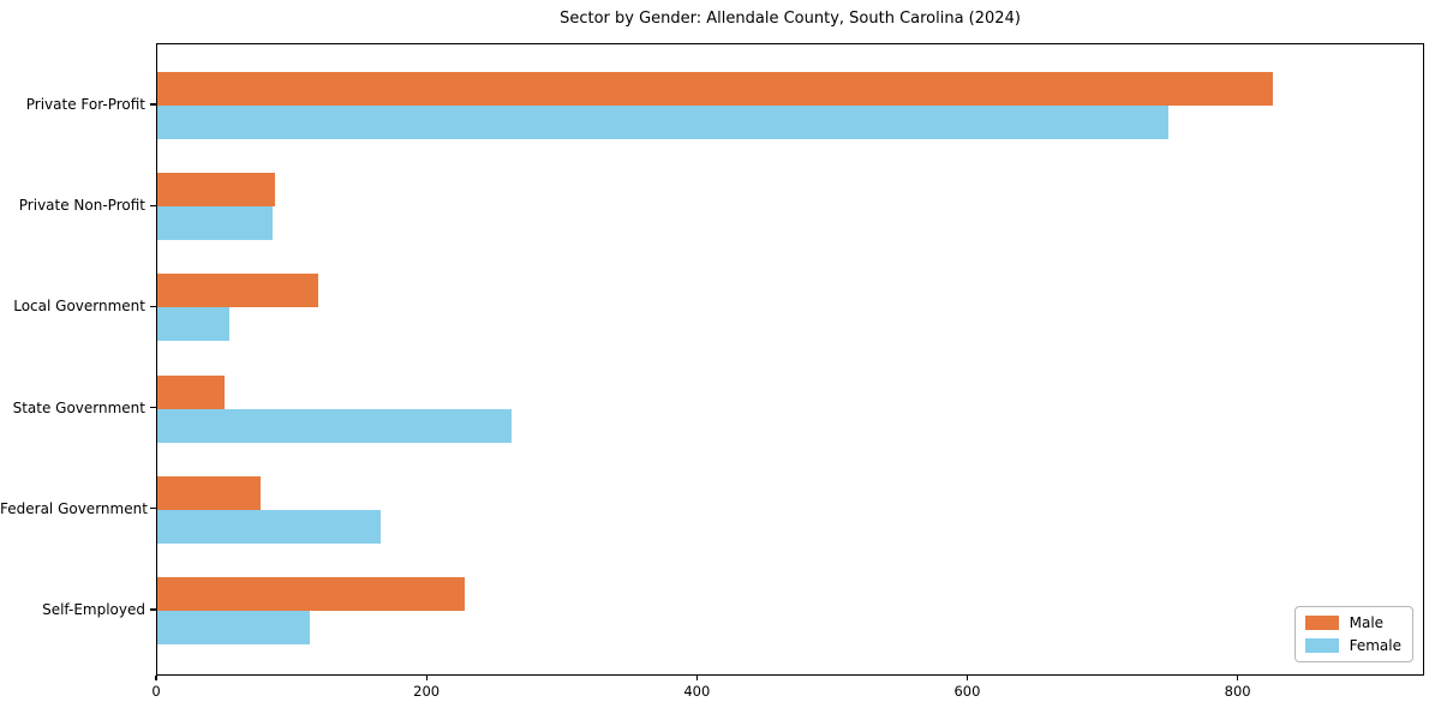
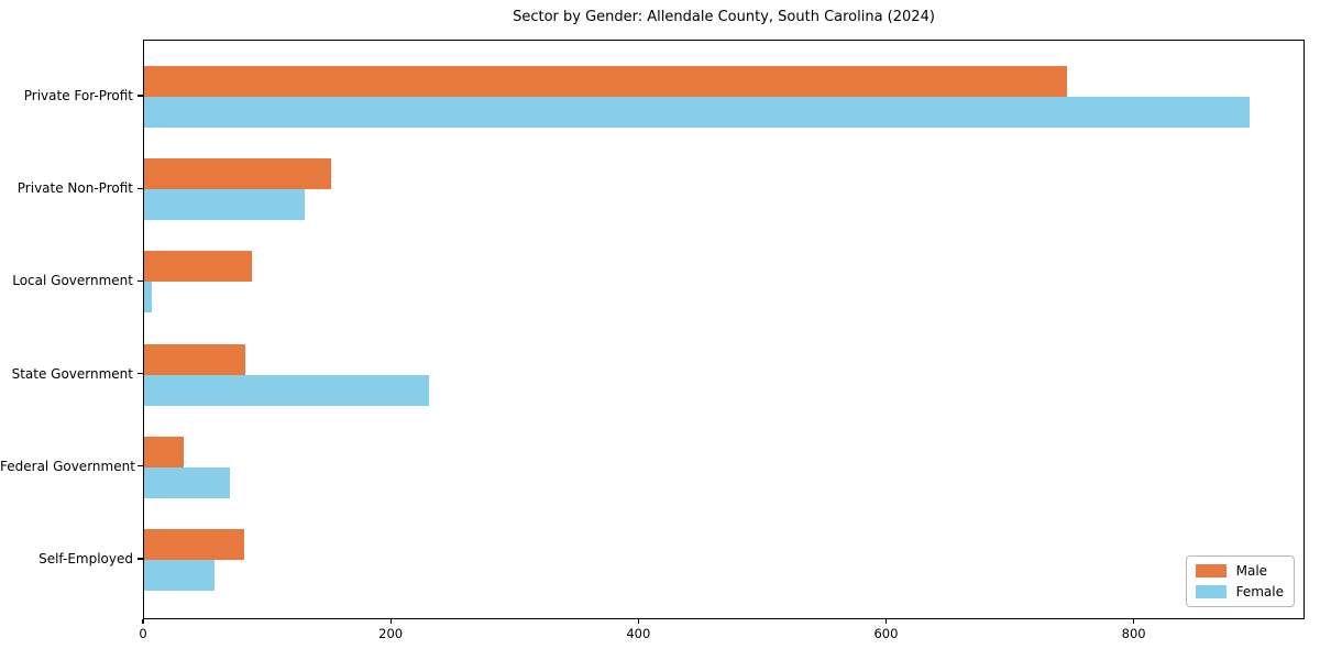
Male/Private For-Profit: 825 -> 745
Female/Private For-Profit: 748 -> 893
Male/Private Non-Profit: 87 -> 151
Female/Private Non-Profit: 85 -> 130
Male/Local Government: 119 -> 87
Female/Local Government: 53 -> 6
Male/State Government: 50 -> 82
Female/State Government: 262 -> 230
Male/Federal Government: 76 -> 32
Female/Federal Government: 165 -> 69
Male/Self-Employed: 227 -> 81
Female/Self-Employed: 113 -> 57
